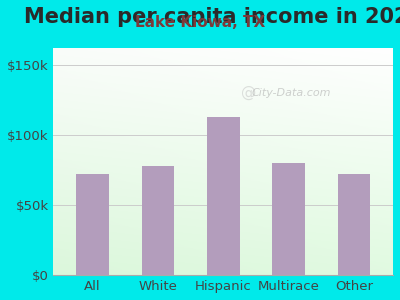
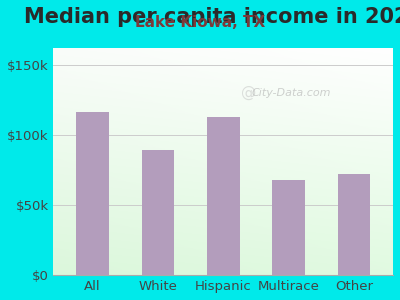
All: $72k -> $116k
White: $78k -> $89k
Multirace: $80k -> $68k
